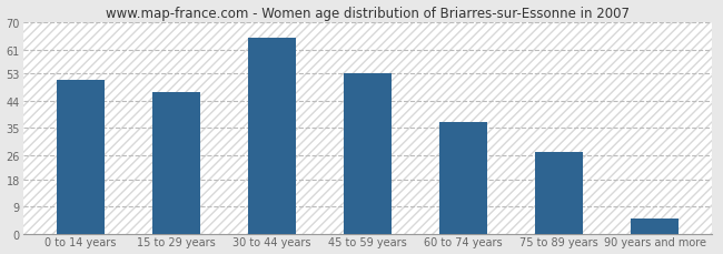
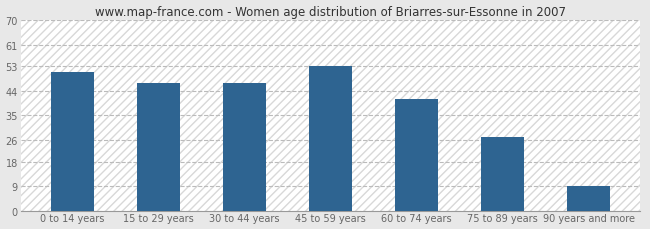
30 to 44 years: 65 -> 47
60 to 74 years: 37 -> 41
90 years and more: 5 -> 9
